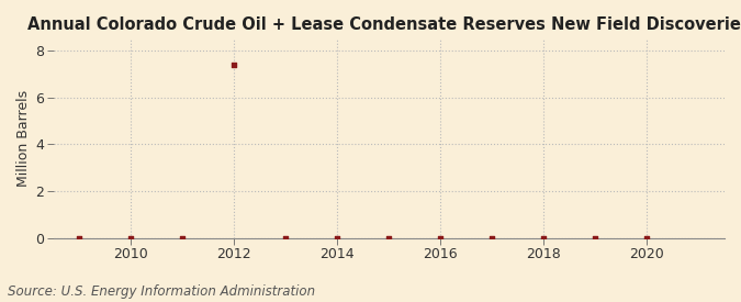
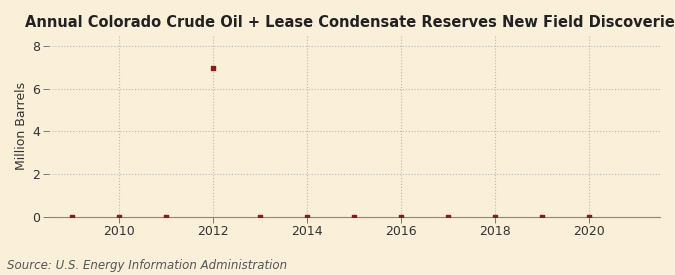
2012: 7.40 -> 6.95
